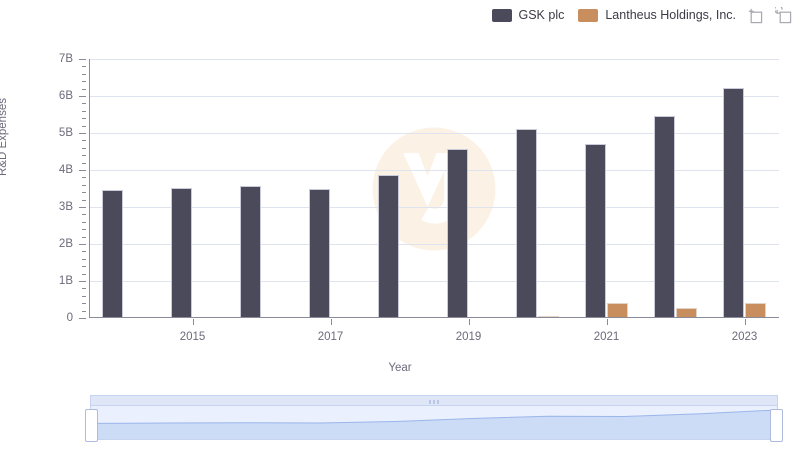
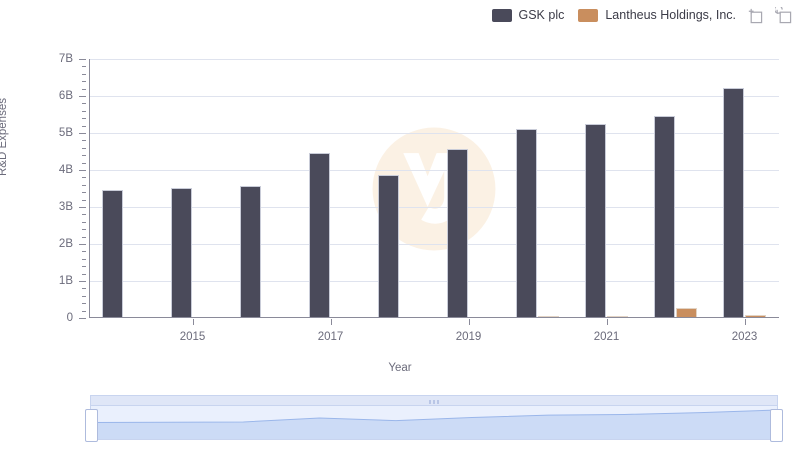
GSK plc/2017: 3.5B -> 4.5B
GSK plc/2021: 4.7B -> 5.2B
Lantheus Holdings, Inc./2021: 0.4B -> 0.1B
Lantheus Holdings, Inc./2023: 0.4B -> 0.1B
